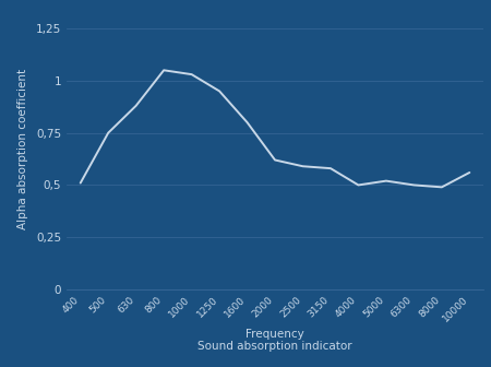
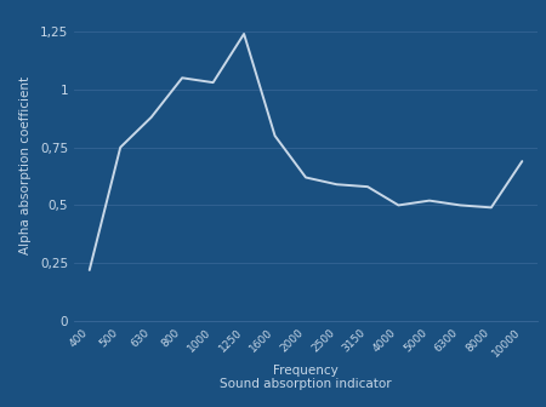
400: 0,51 -> 0,22
1250: 0,95 -> 1,24
10000: 0,56 -> 0,69
